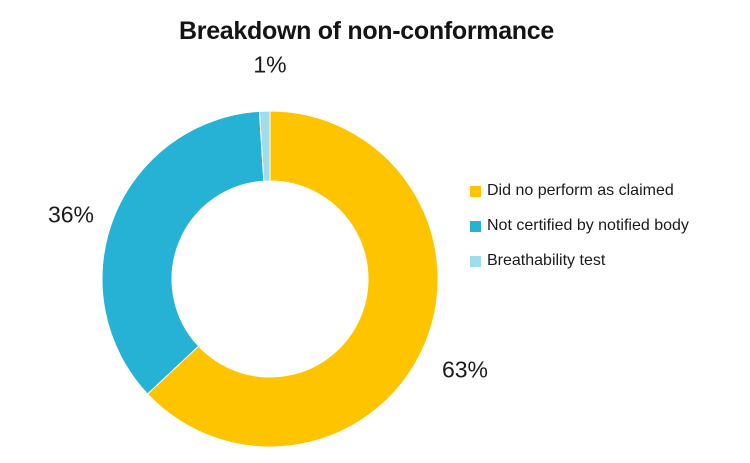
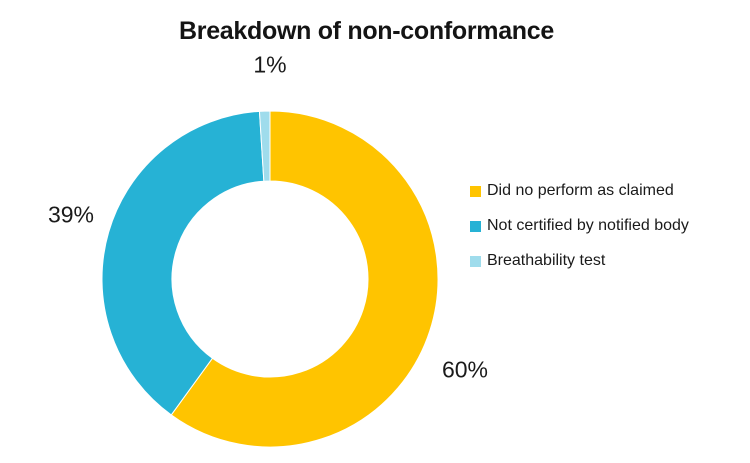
Did no perform as claimed: 63% -> 60%
Not certified by notified body: 36% -> 39%
